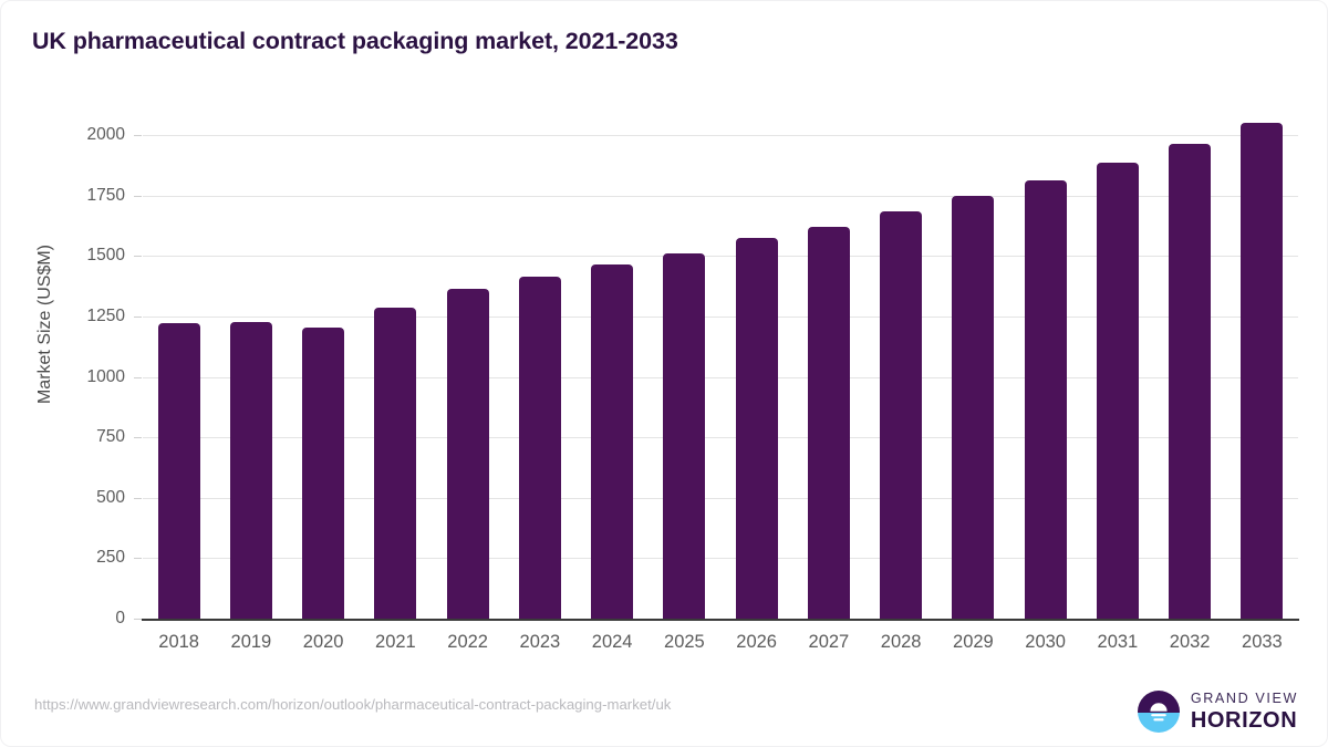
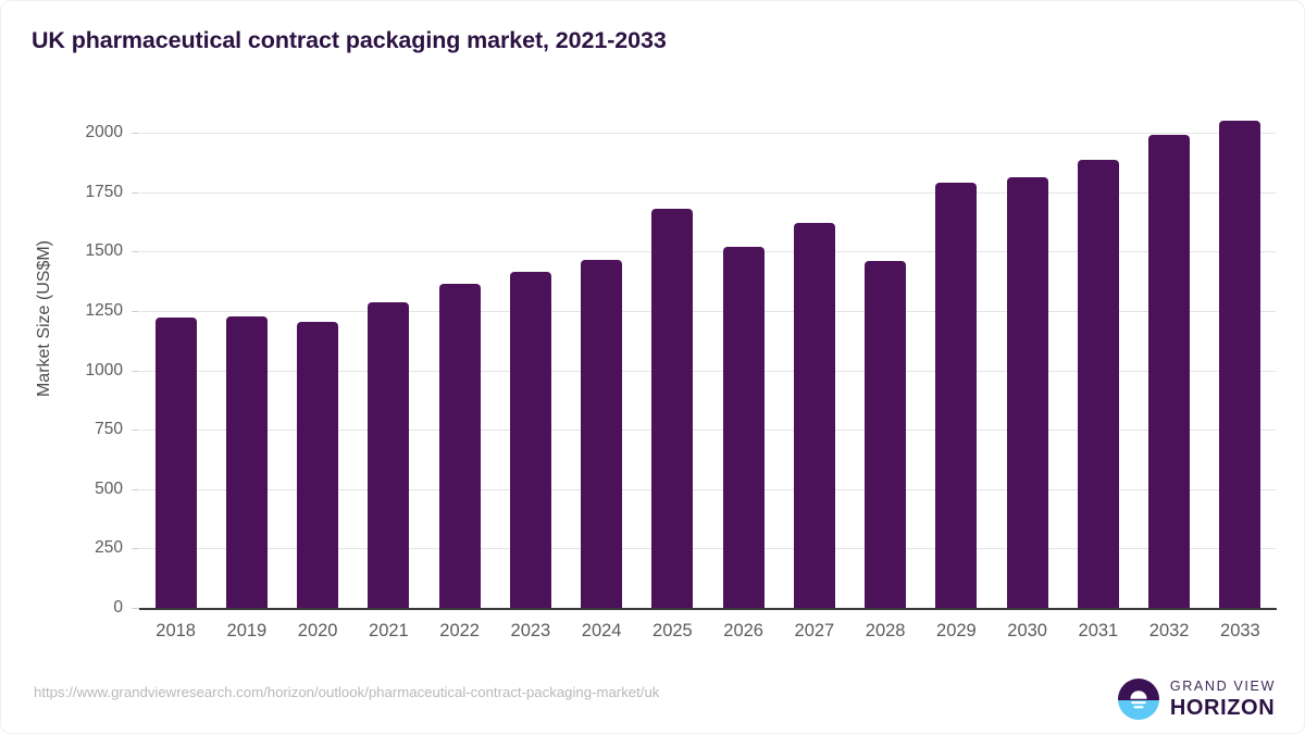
2025: 1510 -> 1680
2026: 1570 -> 1520
2028: 1680 -> 1460
2029: 1750 -> 1790
2032: 1960 -> 1990
